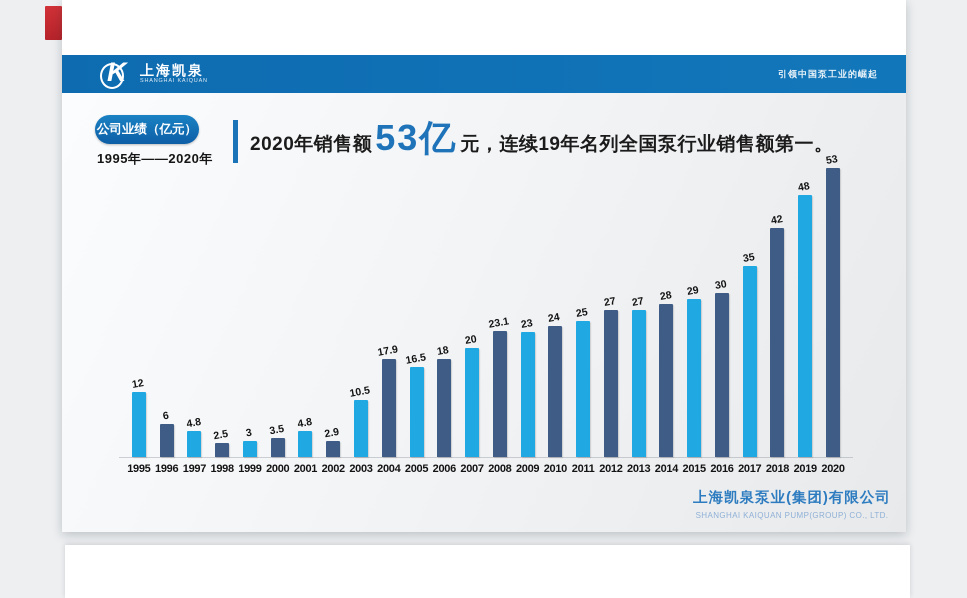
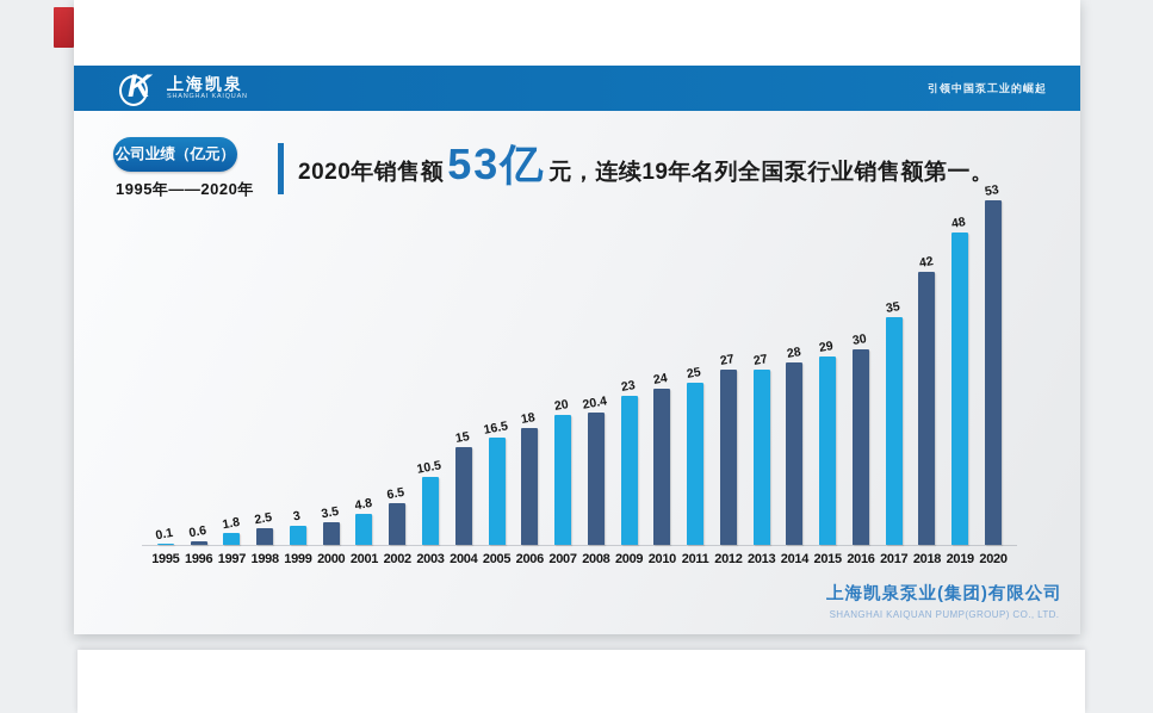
1995: 12 -> 0.1
1996: 6 -> 0.6
1997: 4.8 -> 1.8
2002: 2.9 -> 6.5
2004: 17.9 -> 15
2008: 23.1 -> 20.4
